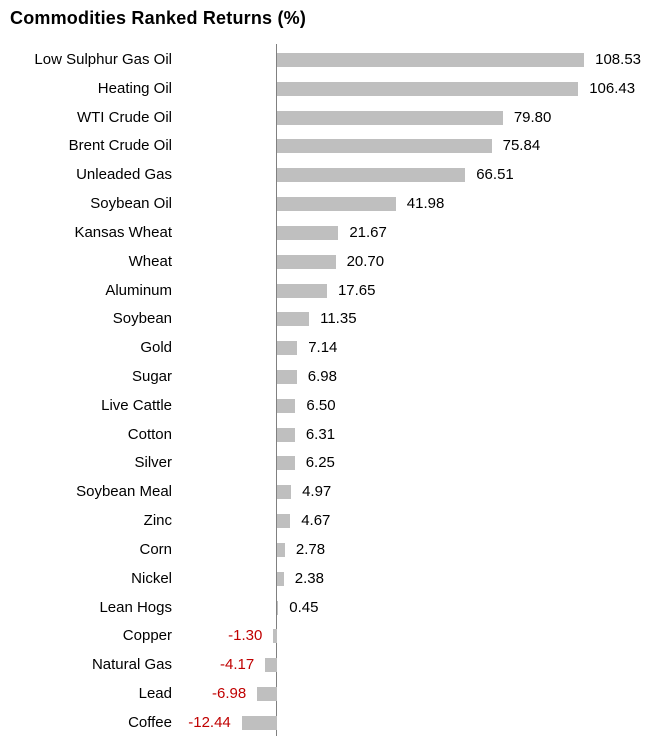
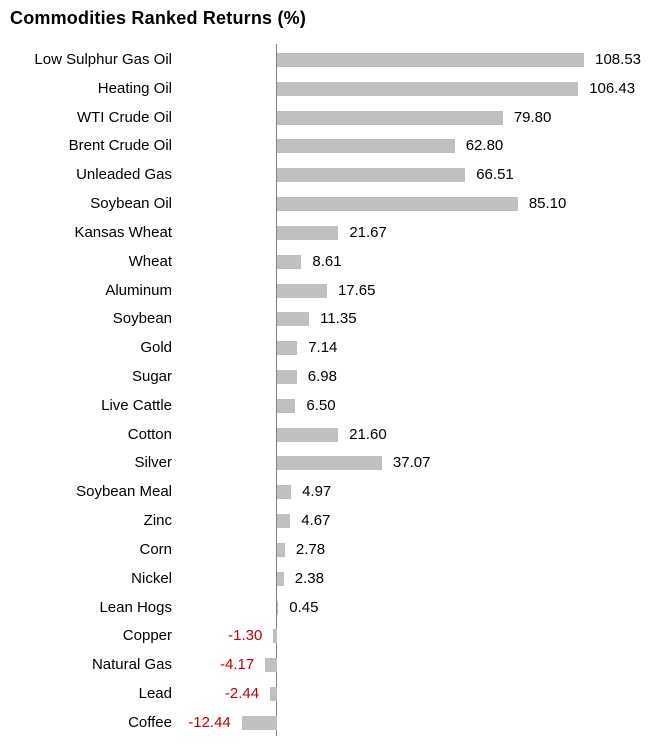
Brent Crude Oil: 75.84 -> 62.80
Soybean Oil: 41.98 -> 85.10
Wheat: 20.70 -> 8.61
Cotton: 6.31 -> 21.60
Silver: 6.25 -> 37.07
Lead: -6.98 -> -2.44
